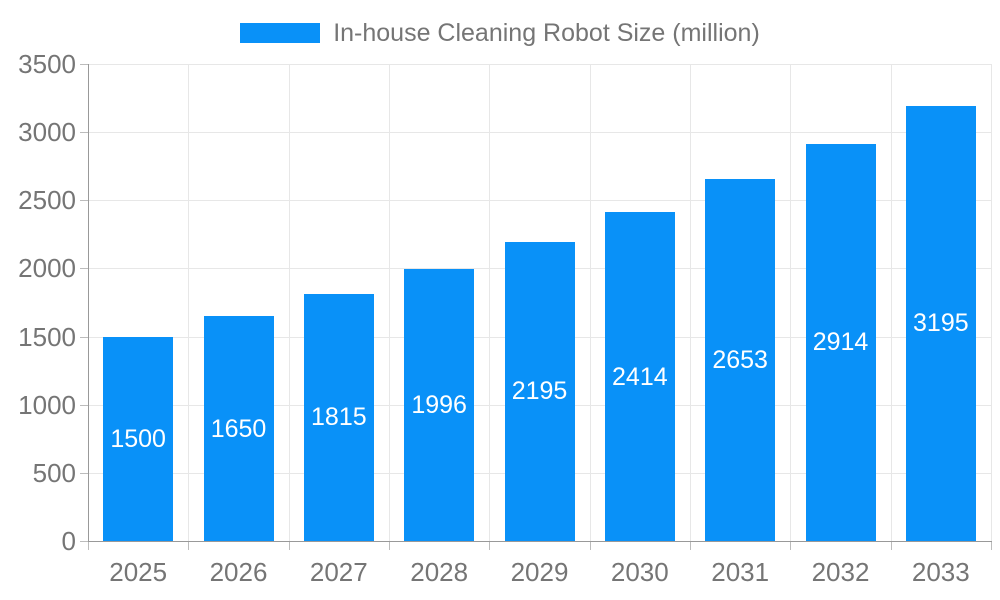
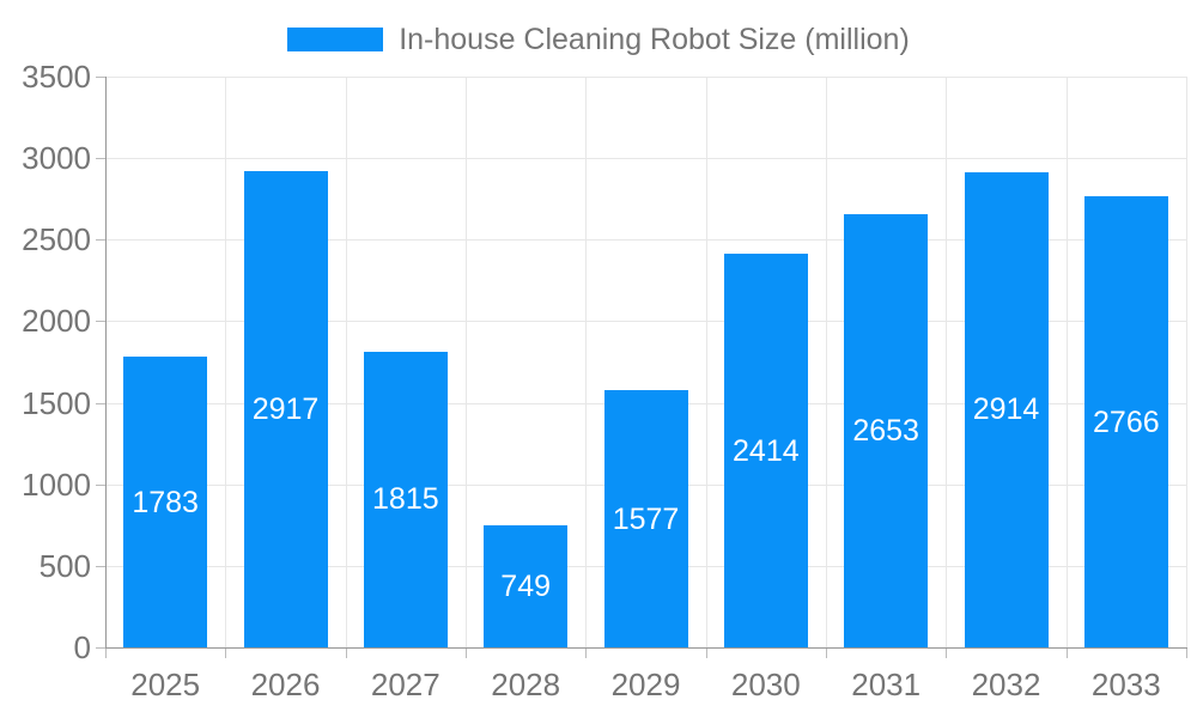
2025: 1500 -> 1783
2026: 1650 -> 2917
2028: 1996 -> 749
2029: 2195 -> 1577
2033: 3195 -> 2766
